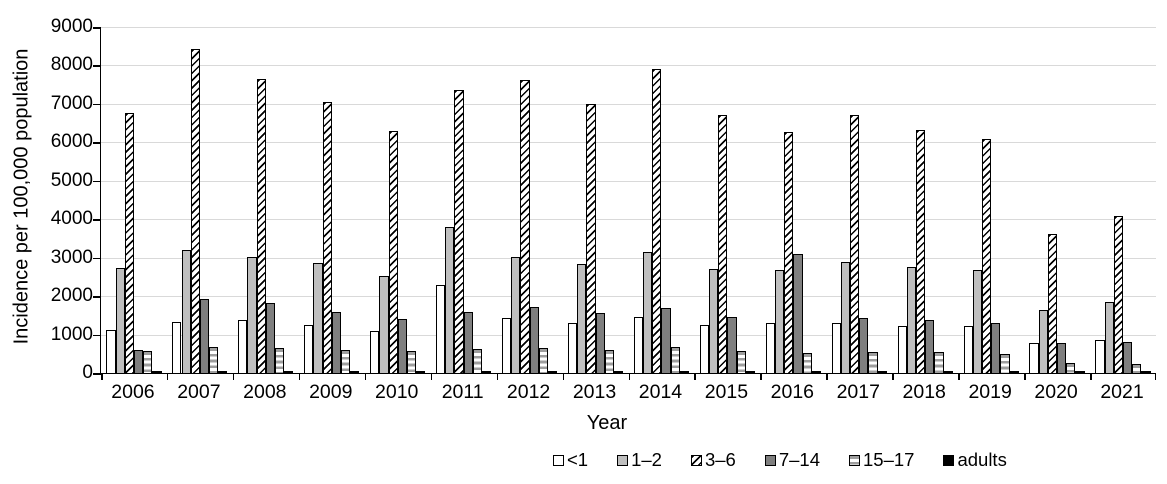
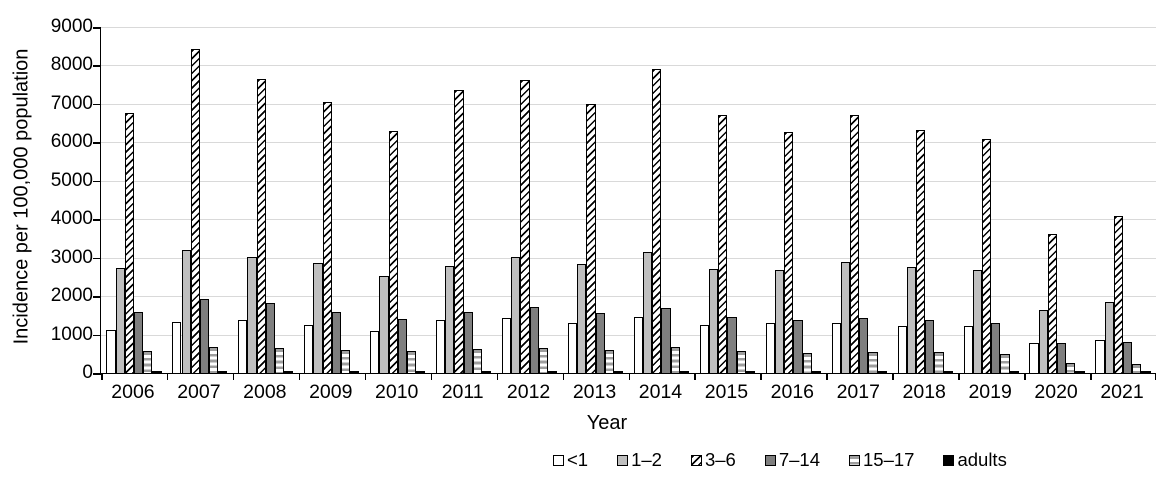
7–14/2006: 600 -> 1600
<1/2011: 2300 -> 1400
1–2/2011: 3800 -> 2800
7–14/2016: 3100 -> 1400
